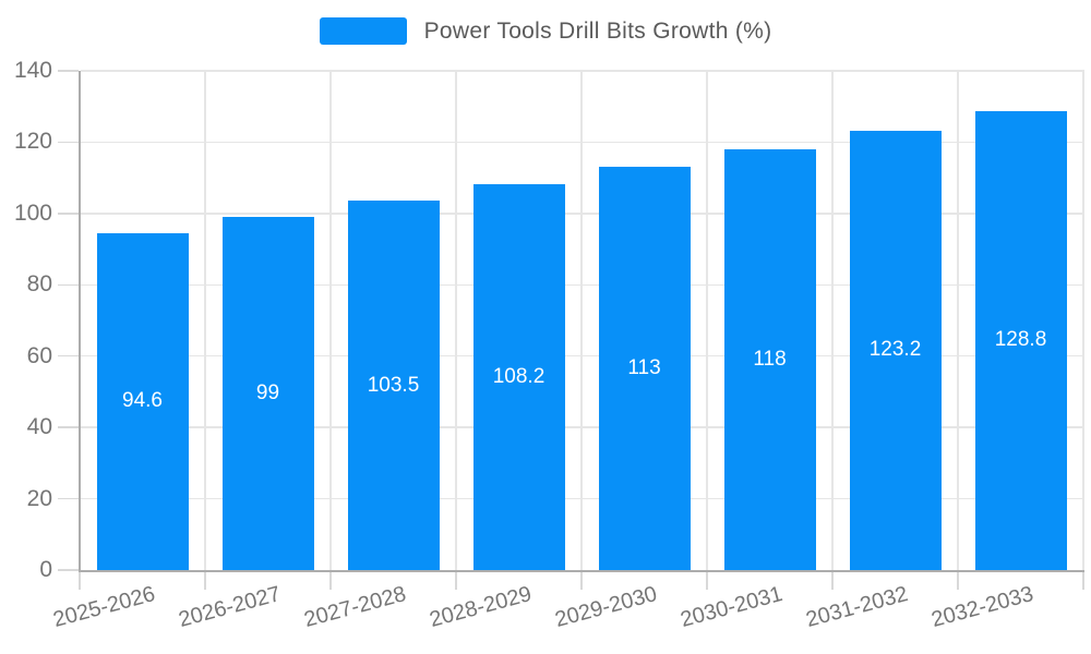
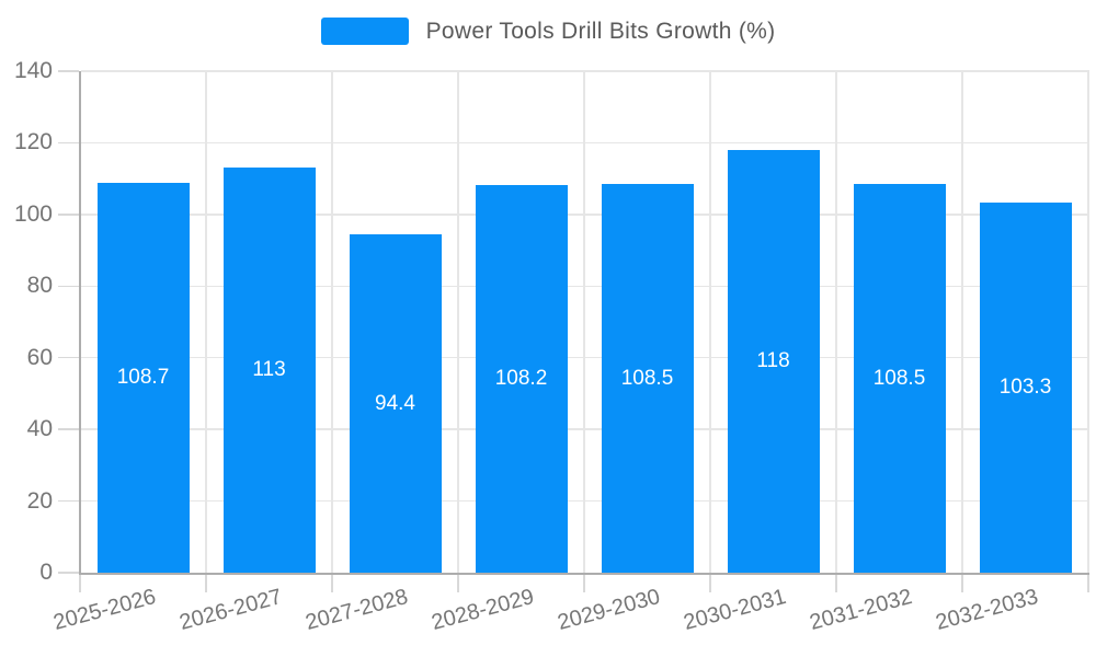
2025-2026: 94.6 -> 108.7
2026-2027: 99 -> 113
2027-2028: 103.5 -> 94.4
2029-2030: 113 -> 108.5
2031-2032: 123.2 -> 108.5
2032-2033: 128.8 -> 103.3
